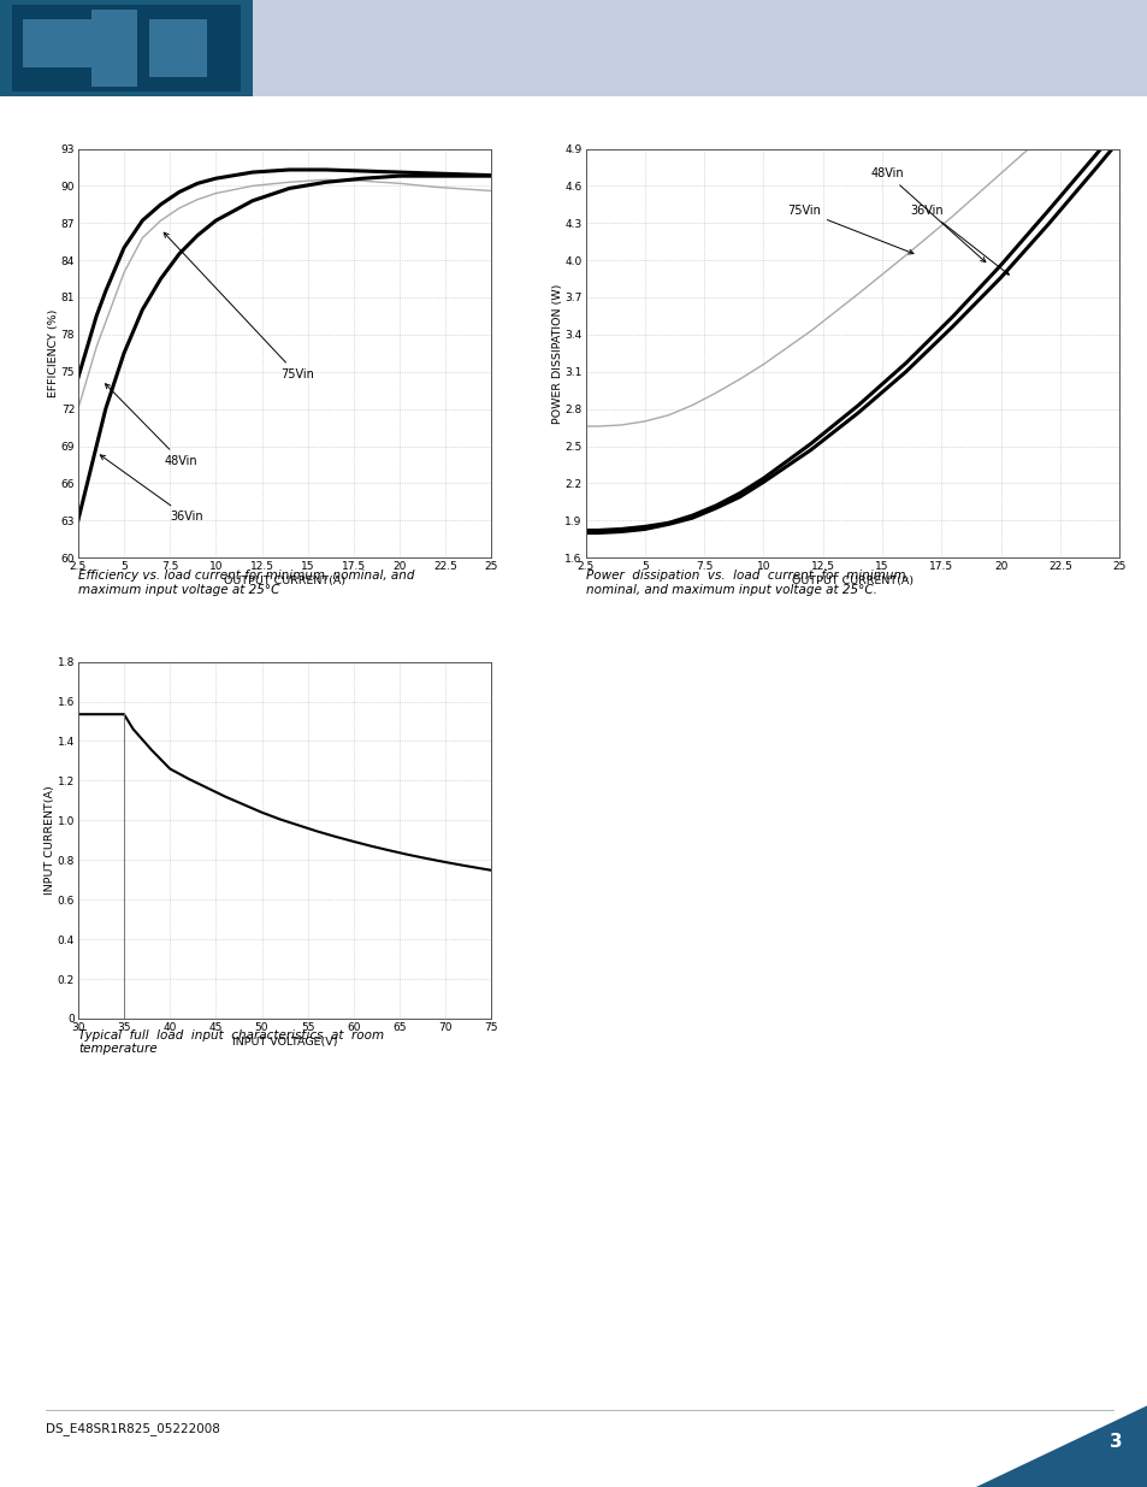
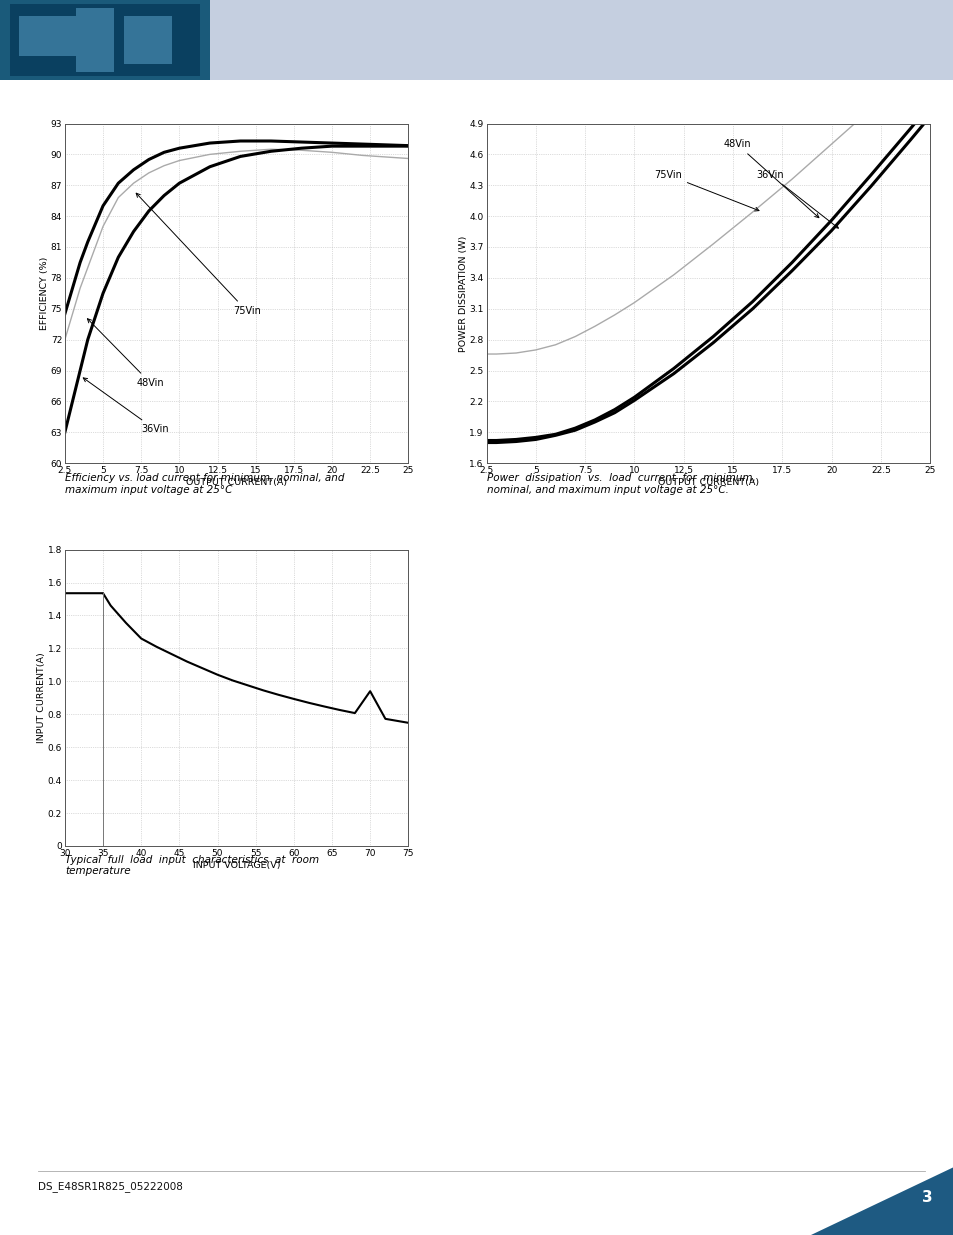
70: 0.79 -> 0.94
